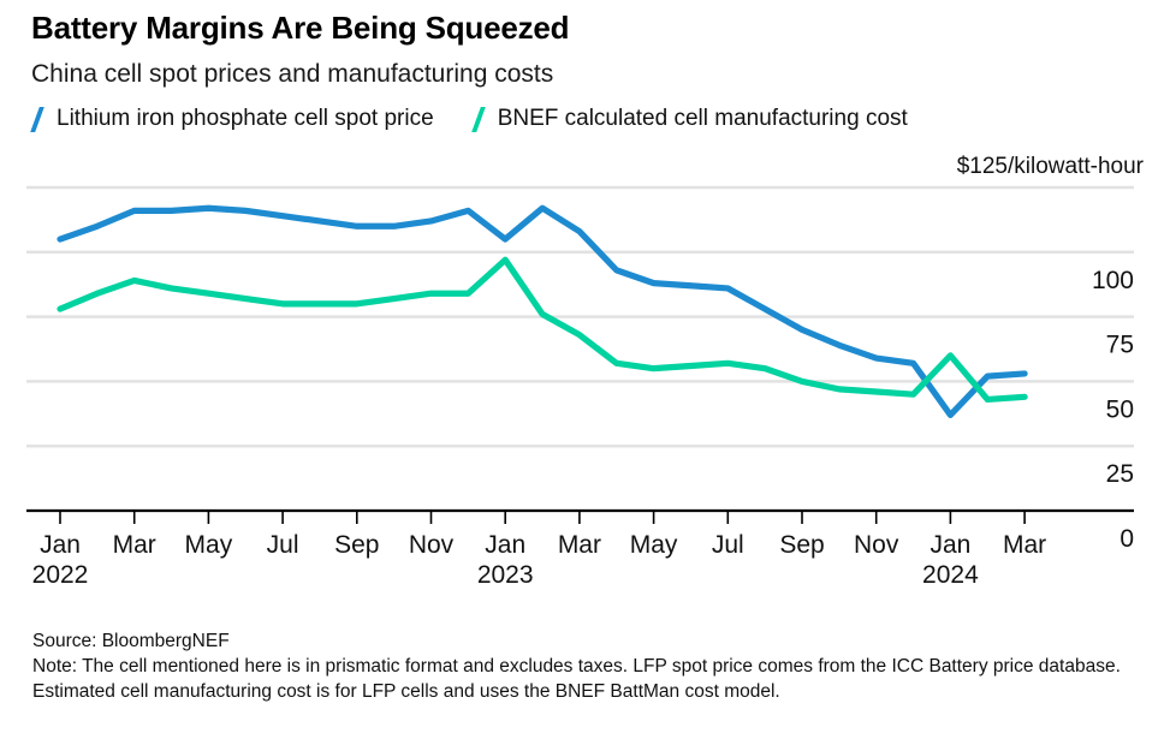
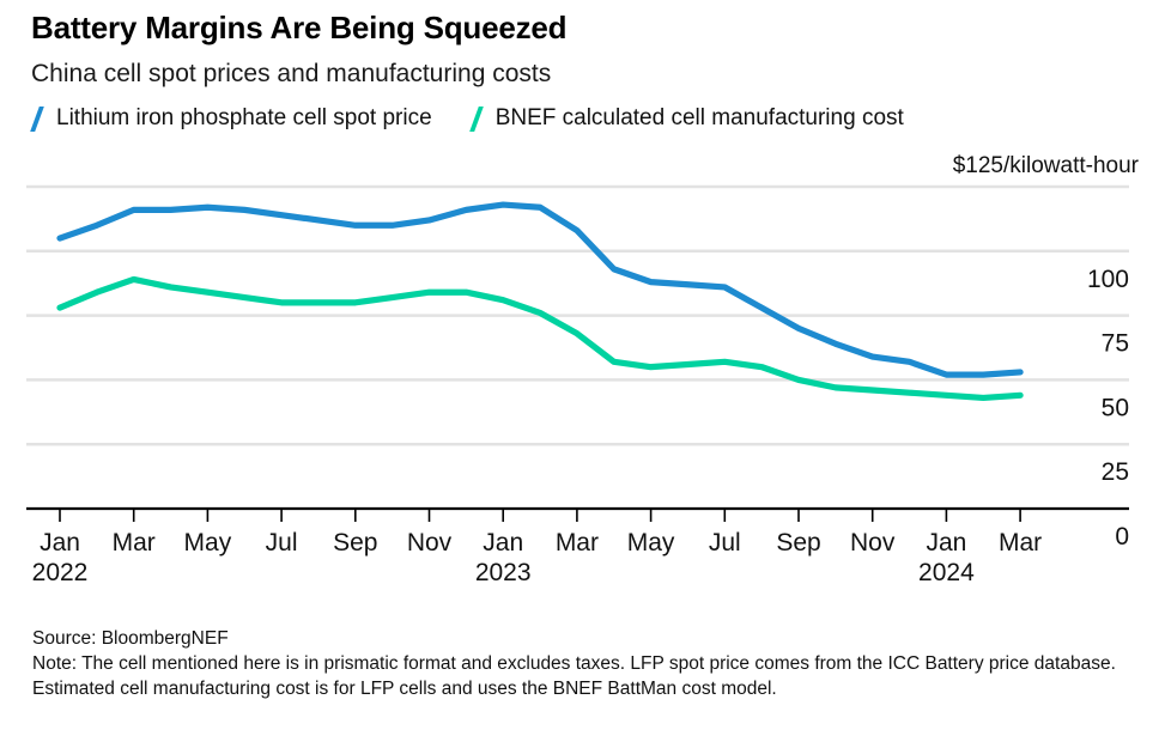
Lithium iron phosphate cell spot price/Jan 2023: 105 -> 118
BNEF calculated cell manufacturing cost/Jan 2023: 97 -> 81
Lithium iron phosphate cell spot price/Jan 2024: 37 -> 52
BNEF calculated cell manufacturing cost/Jan 2024: 60 -> 44
